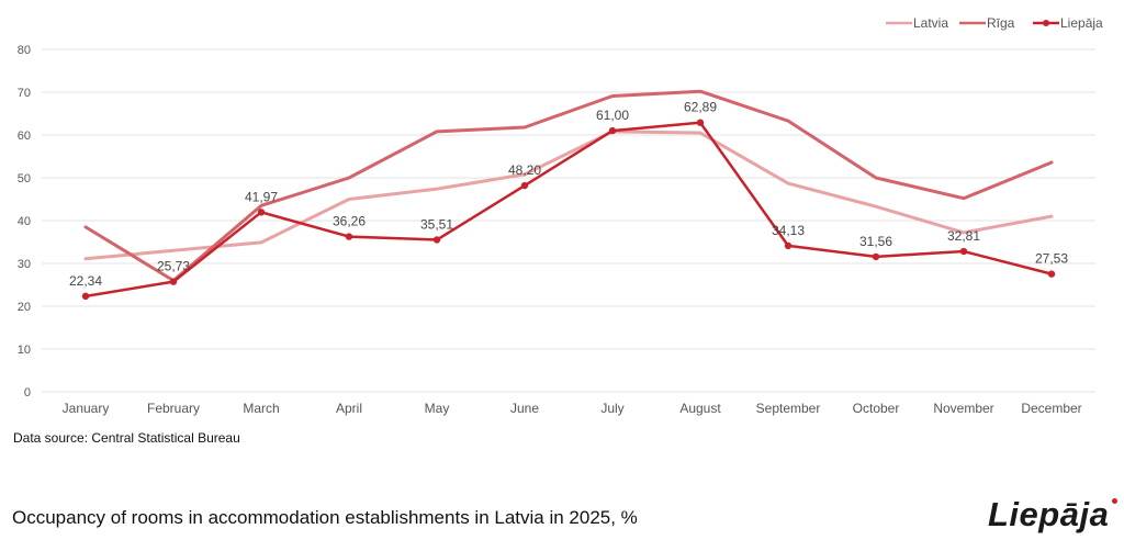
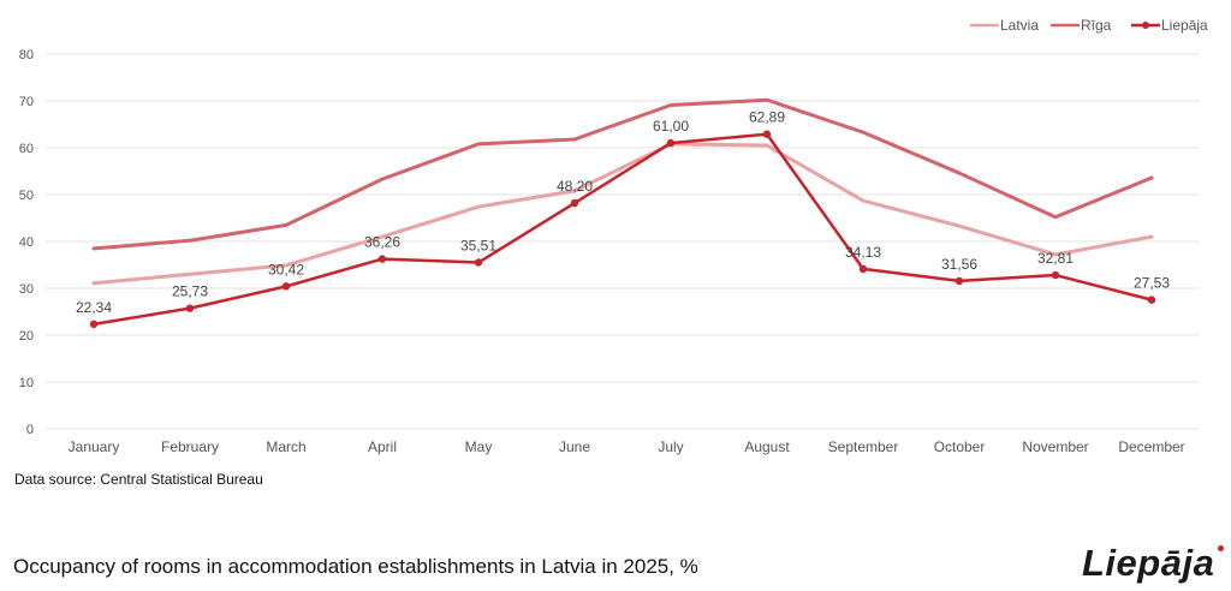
Rīga/February: 26 -> 40
Liepāja/March: 41,97 -> 30,42
Latvia/April: 45 -> 41
Rīga/April: 50 -> 53
Rīga/October: 50 -> 55
